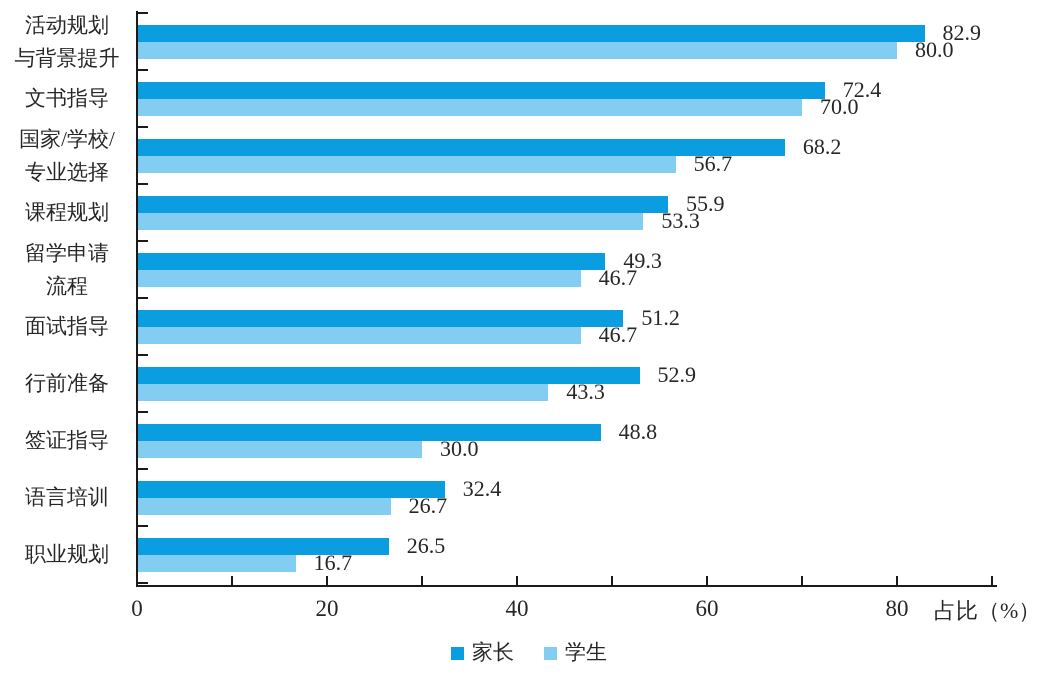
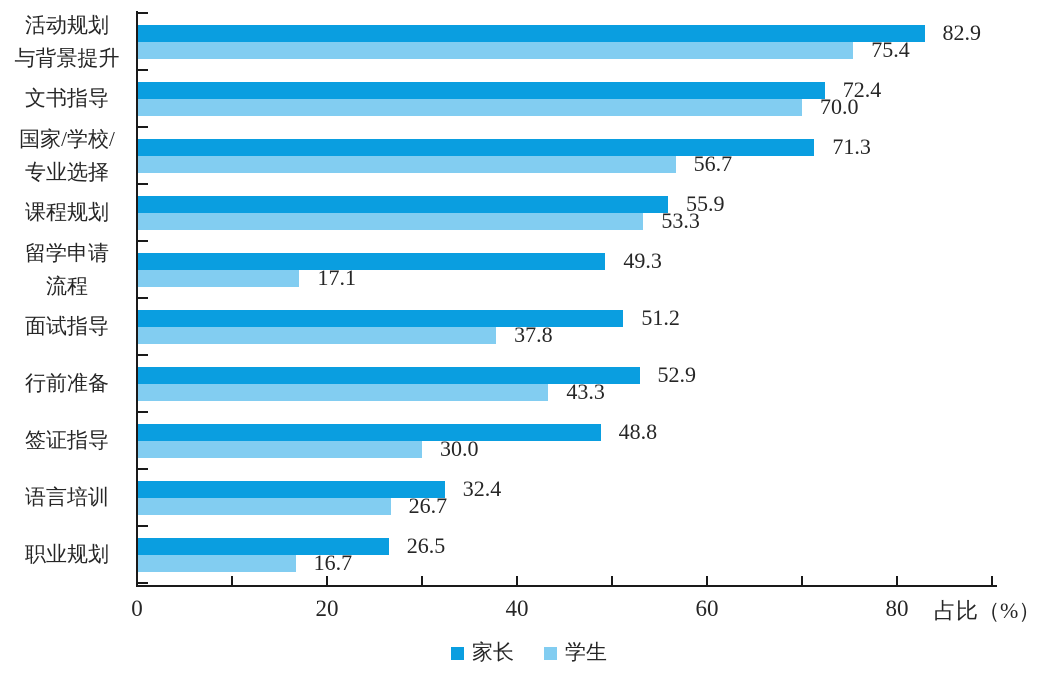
学生/活动规划 与背景提升: 80.0 -> 75.4
家长/国家/学校/ 专业选择: 68.2 -> 71.3
学生/留学申请 流程: 46.7 -> 17.1
学生/面试指导: 46.7 -> 37.8
